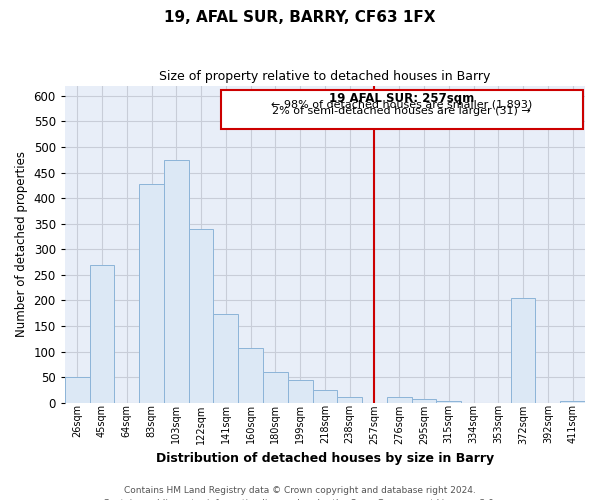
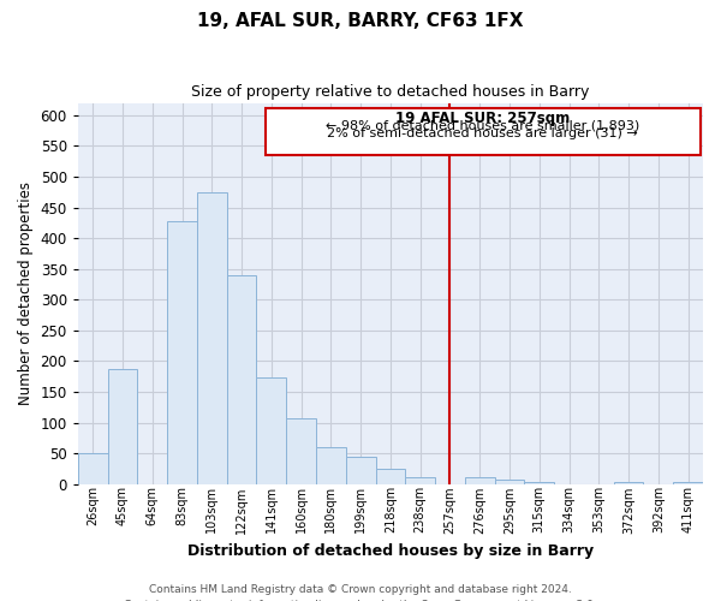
45sqm: 270 -> 188
372sqm: 204 -> 3
